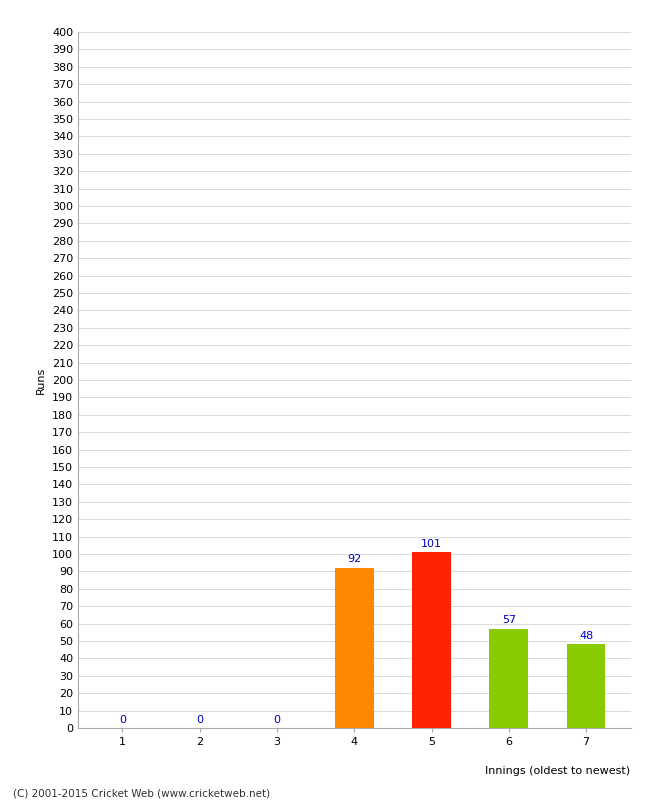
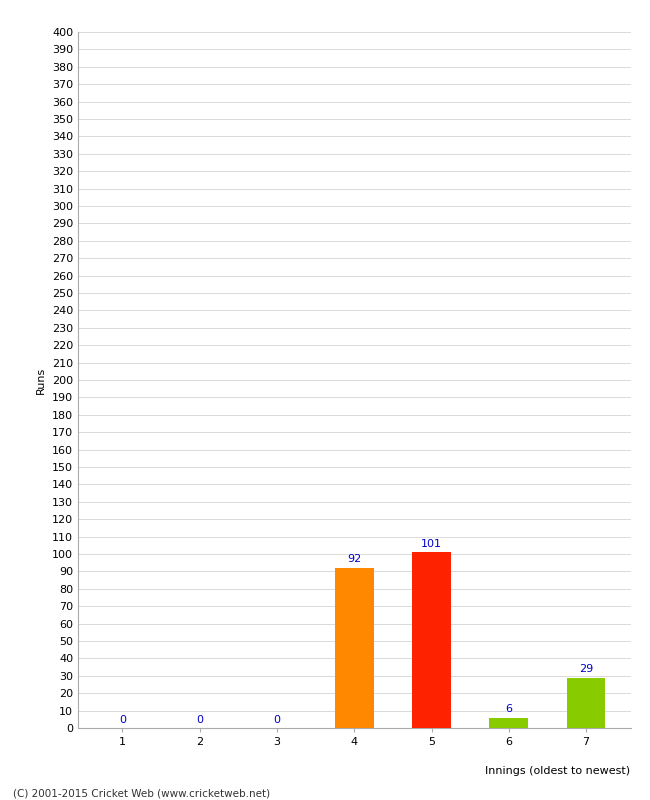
6: 57 -> 6
7: 48 -> 29
